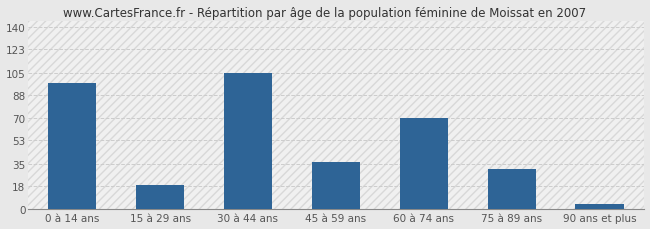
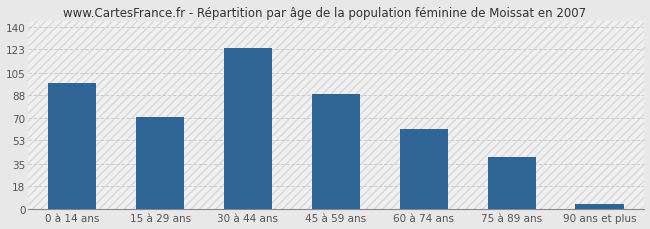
15 à 29 ans: 19 -> 71
30 à 44 ans: 105 -> 124
45 à 59 ans: 36 -> 89
60 à 74 ans: 70 -> 62
75 à 89 ans: 31 -> 40
